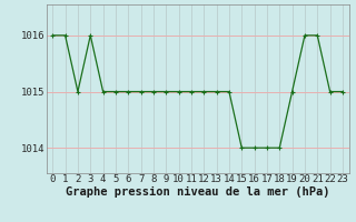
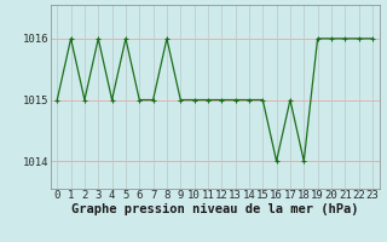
0: 1016 -> 1015
5: 1015 -> 1016
8: 1015 -> 1016
15: 1014 -> 1015
17: 1014 -> 1015
19: 1015 -> 1016
22: 1015 -> 1016
23: 1015 -> 1016
